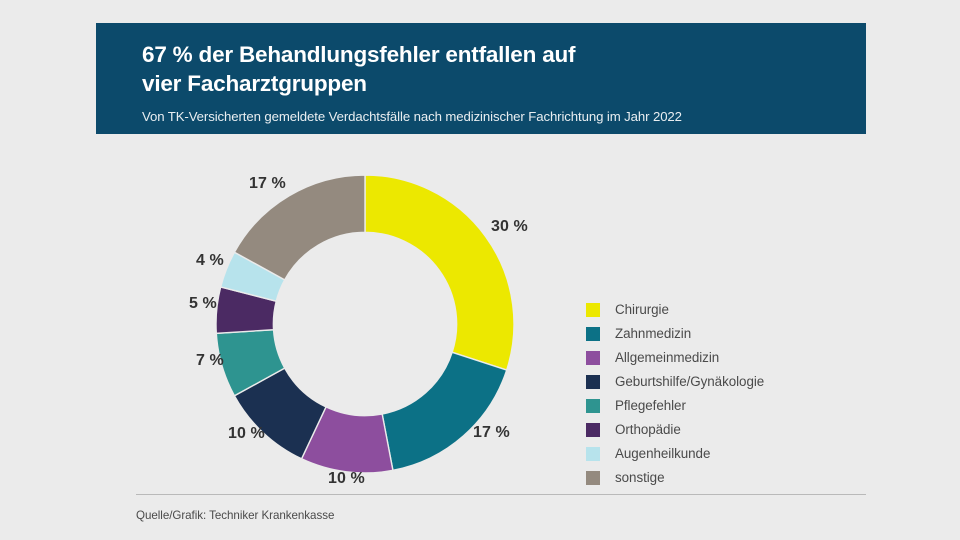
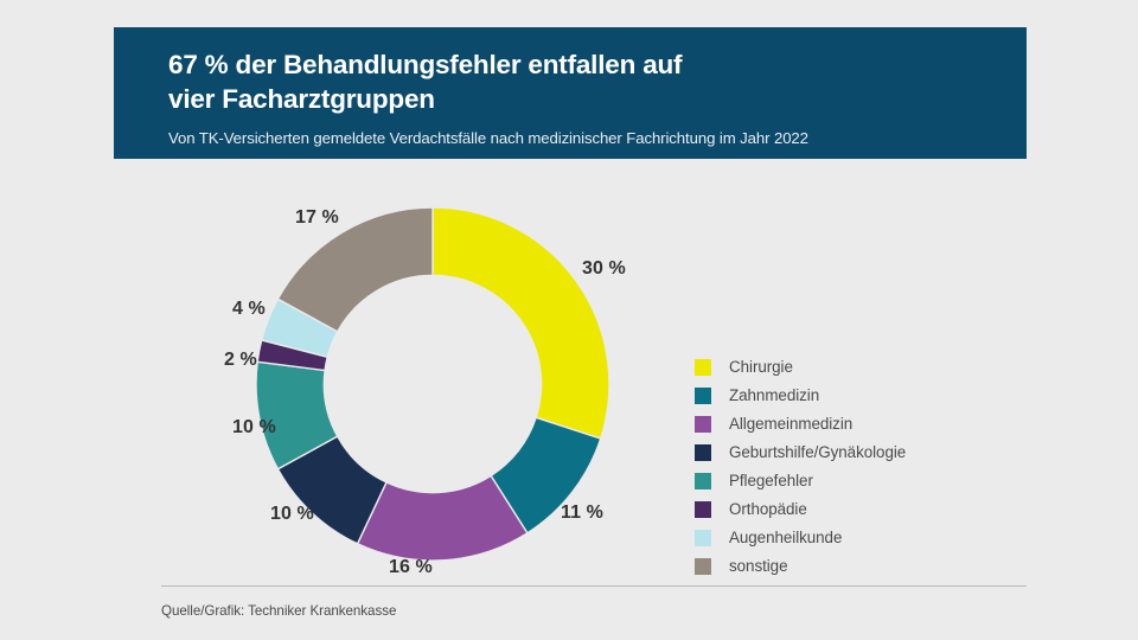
Zahnmedizin: 17 -> 11
Allgemeinmedizin: 10 -> 16
Pflegefehler: 7 -> 10
Orthopädie: 5 -> 2
